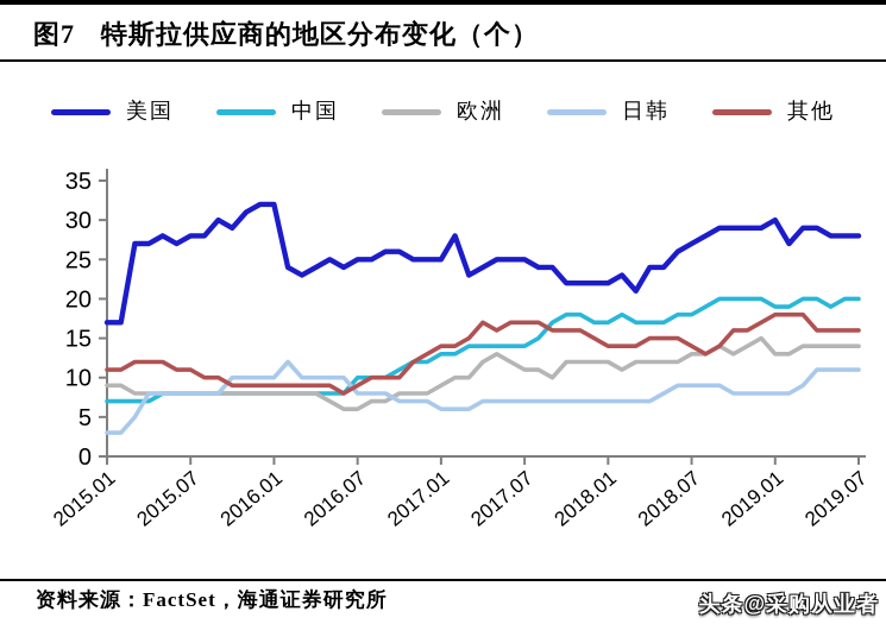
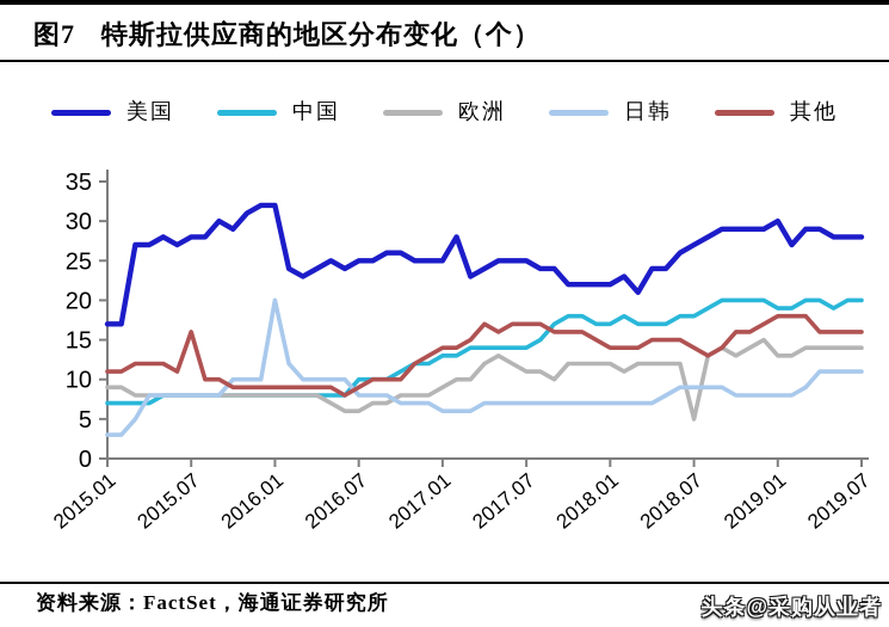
其他/2015.07: 11 -> 16
日韩/2016.01: 10 -> 20
欧洲/2018.07: 13 -> 5
